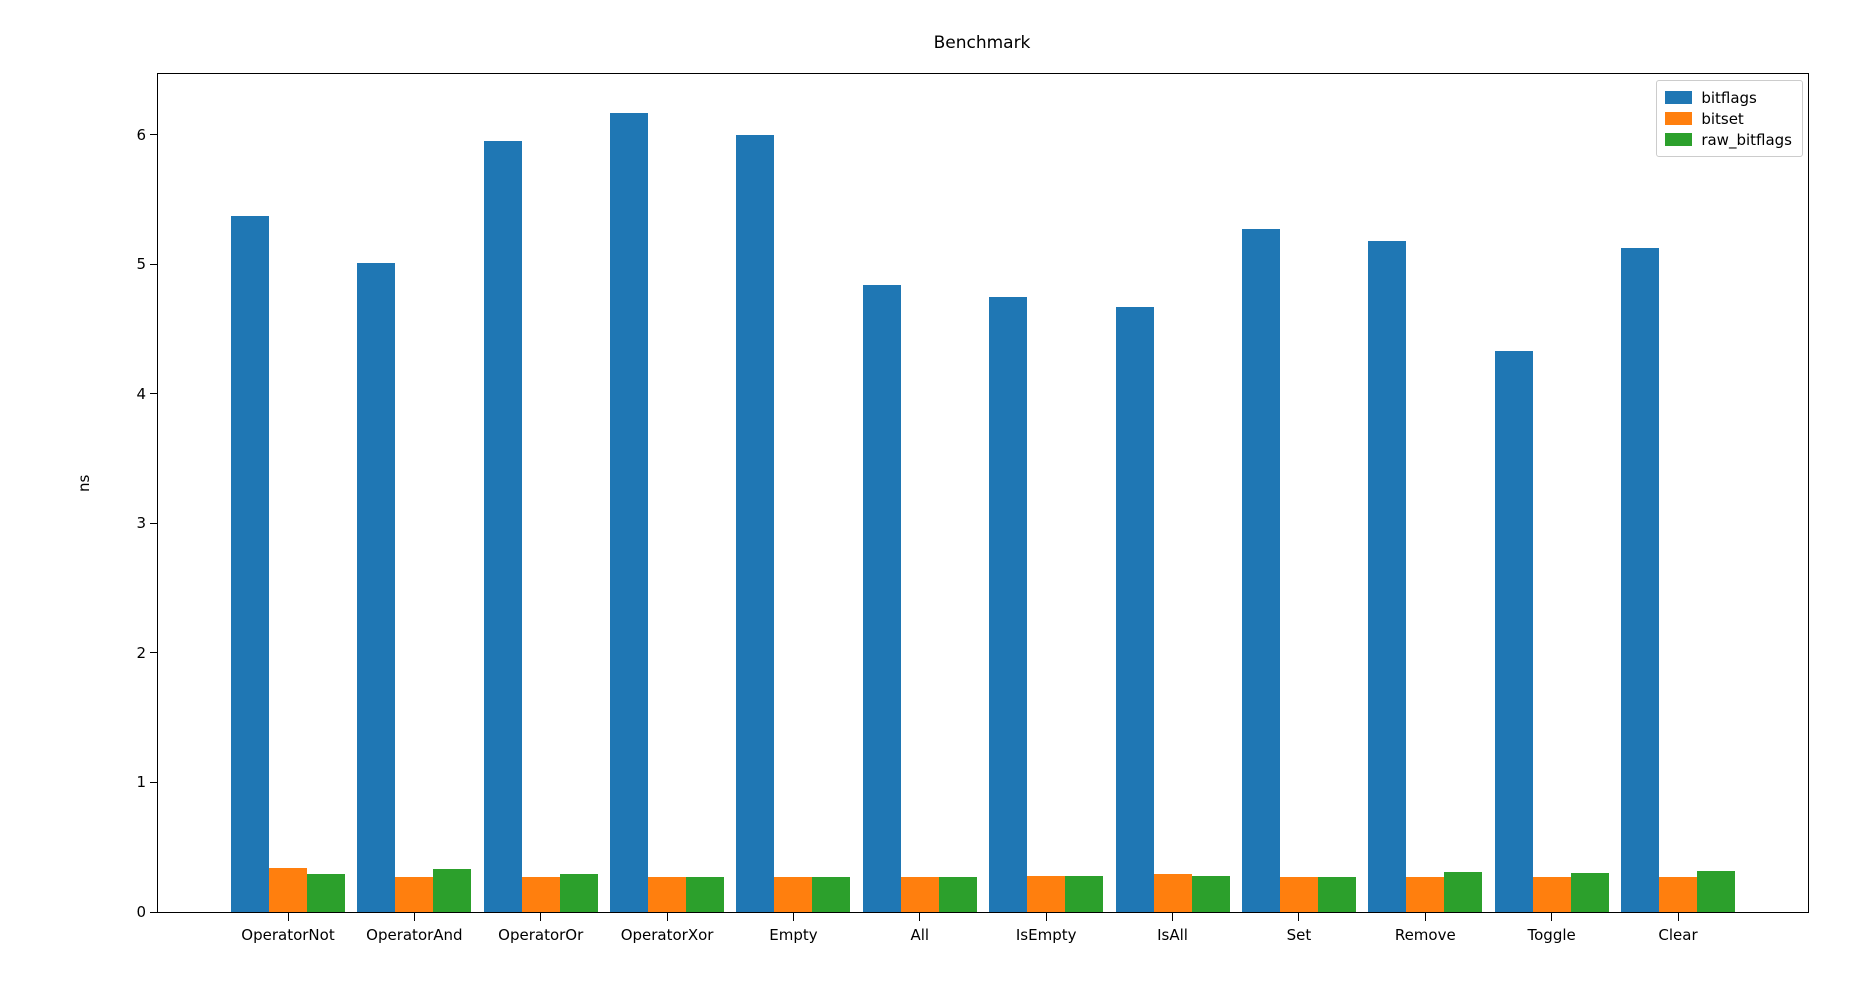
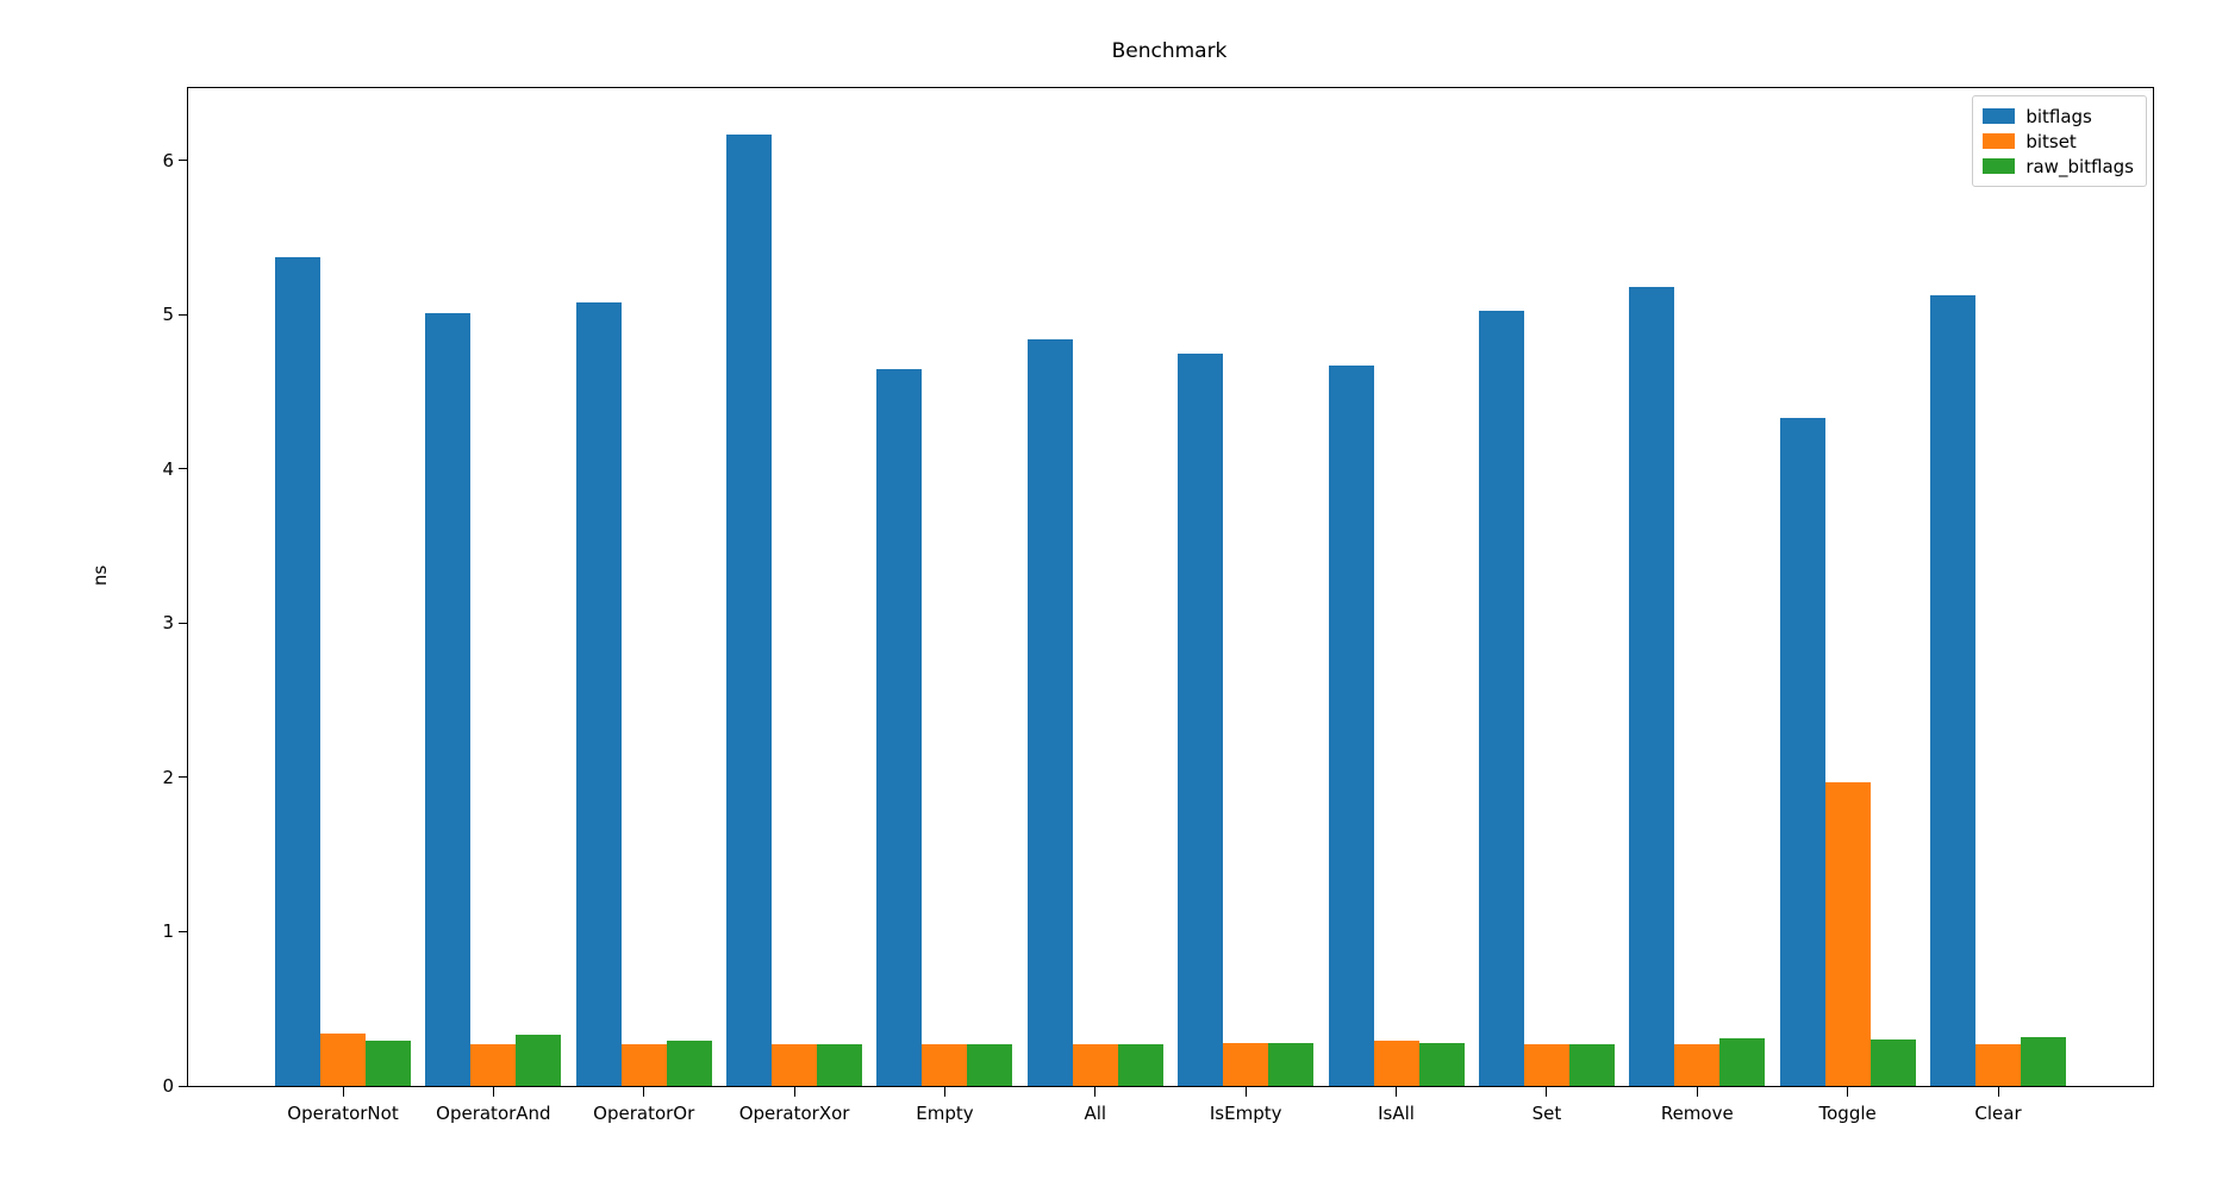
bitflags/OperatorOr: 5.95 -> 5.08
bitflags/Empty: 6.00 -> 4.65
bitflags/Set: 5.27 -> 5.03
bitset/Toggle: 0.27 -> 1.97
